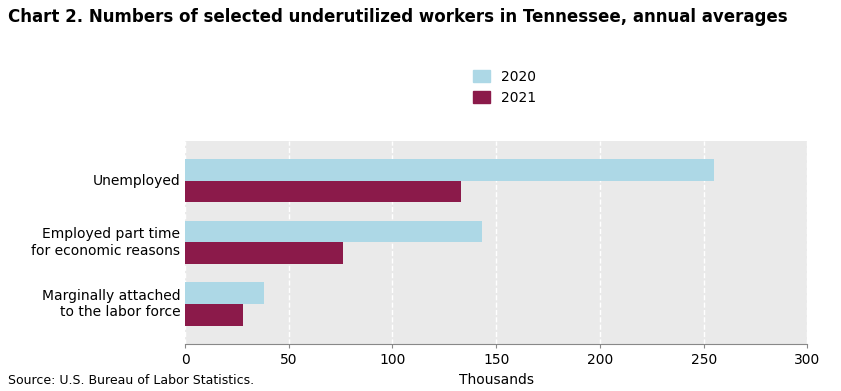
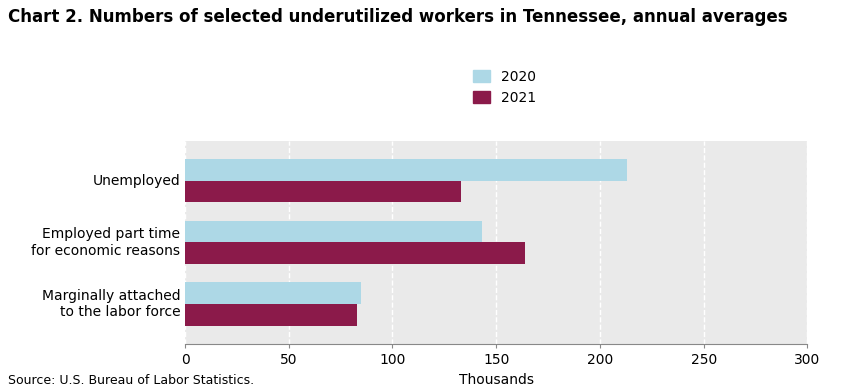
2020/Unemployed: 255 -> 213
2021/Employed part time for economic reasons: 76 -> 164
2020/Marginally attached to the labor force: 38 -> 85
2021/Marginally attached to the labor force: 28 -> 83
